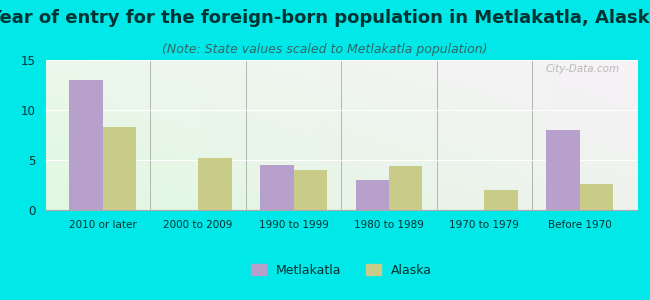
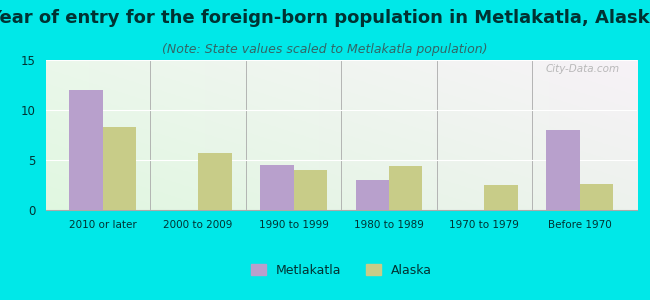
Metlakatla/2010 or later: 13.0 -> 12.0
Alaska/2000 to 2009: 5.2 -> 5.7
Alaska/1970 to 1979: 2.0 -> 2.5
